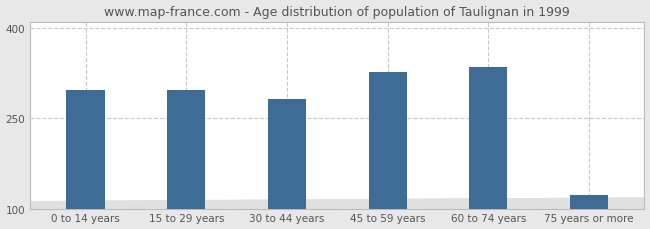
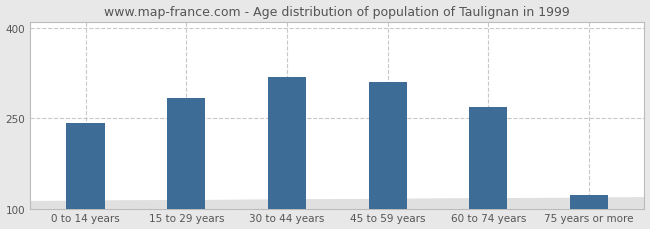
0 to 14 years: 296 -> 242
15 to 29 years: 296 -> 283
30 to 44 years: 282 -> 318
45 to 59 years: 326 -> 310
60 to 74 years: 334 -> 268
